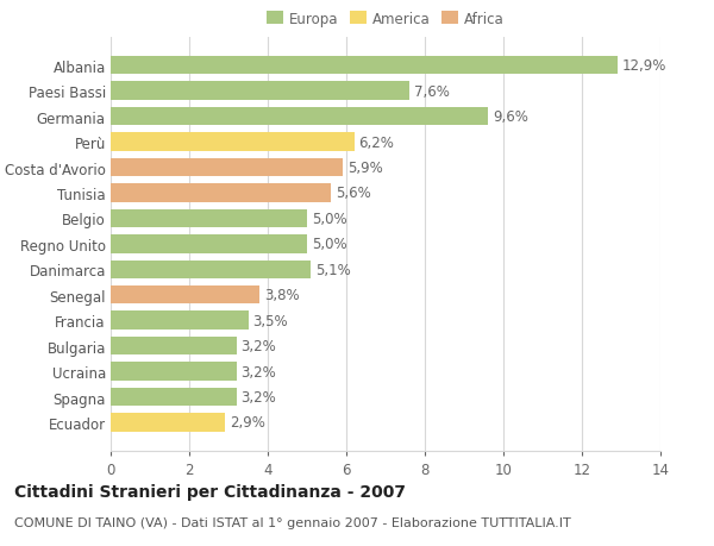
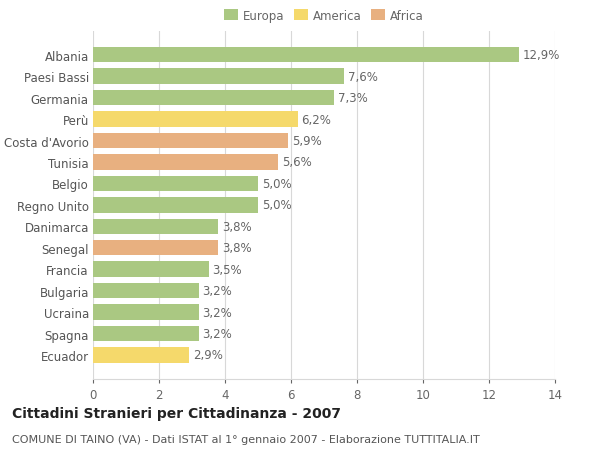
Germania: 9,6% -> 7,3%
Danimarca: 5,1% -> 3,8%
